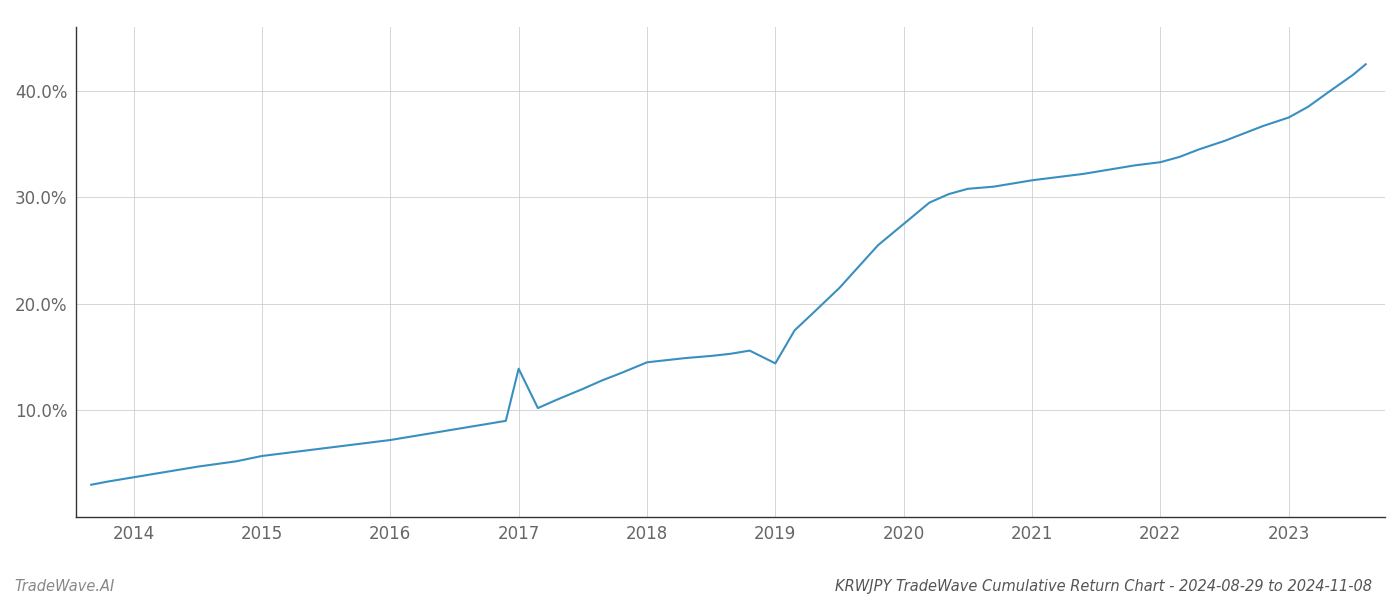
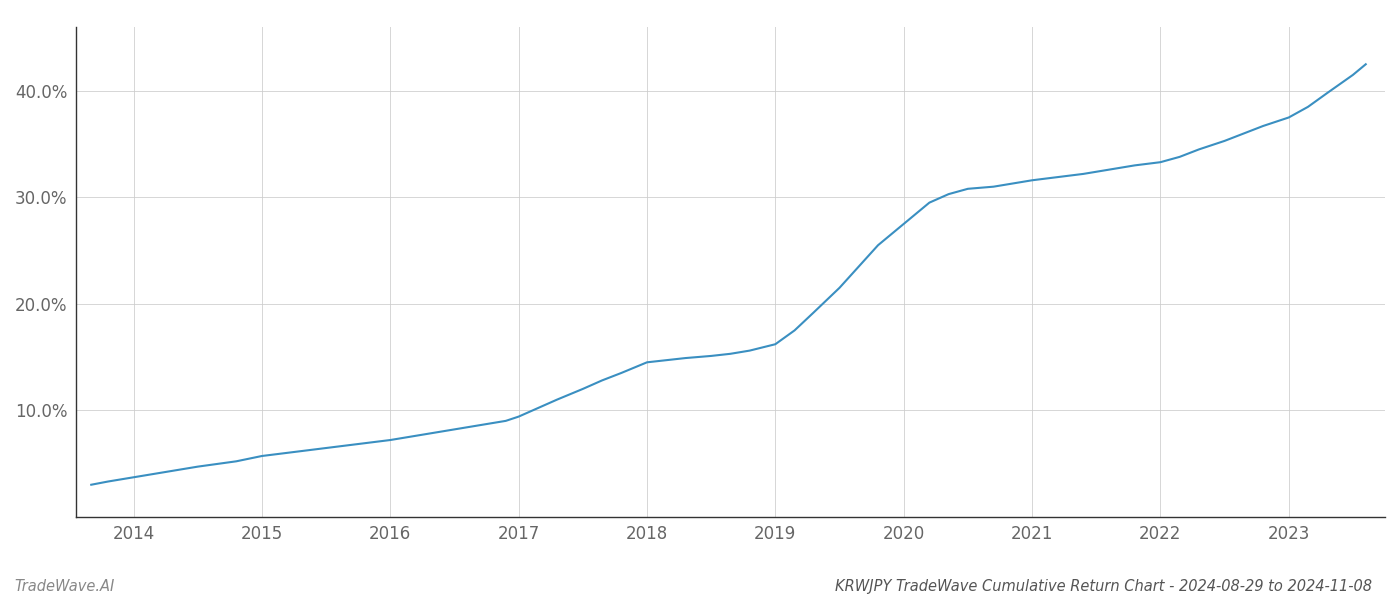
2017: 13.9% -> 9.4%
2019: 14.4% -> 16.2%
